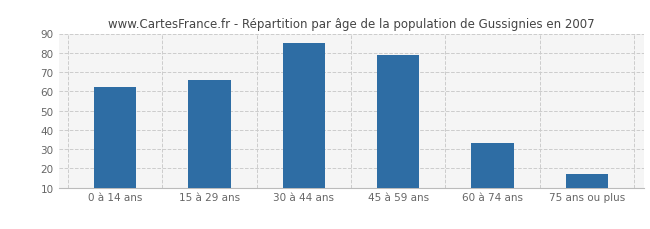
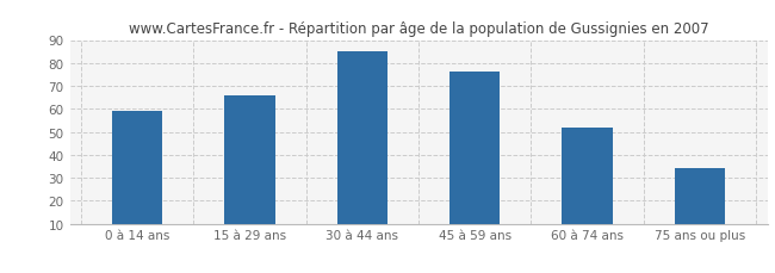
0 à 14 ans: 62 -> 59
45 à 59 ans: 79 -> 76
60 à 74 ans: 33 -> 52
75 ans ou plus: 17 -> 34
